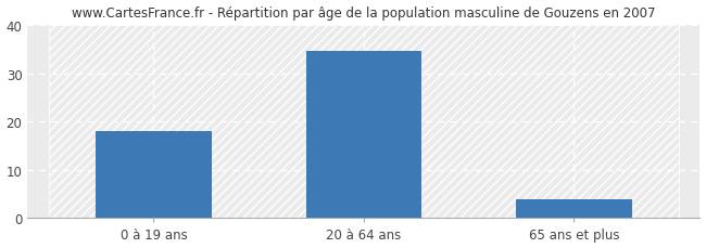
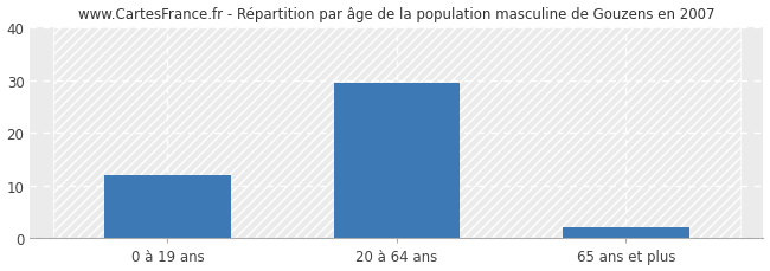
0 à 19 ans: 18.0 -> 12.0
20 à 64 ans: 34.5 -> 29.5
65 ans et plus: 4.0 -> 2.0
